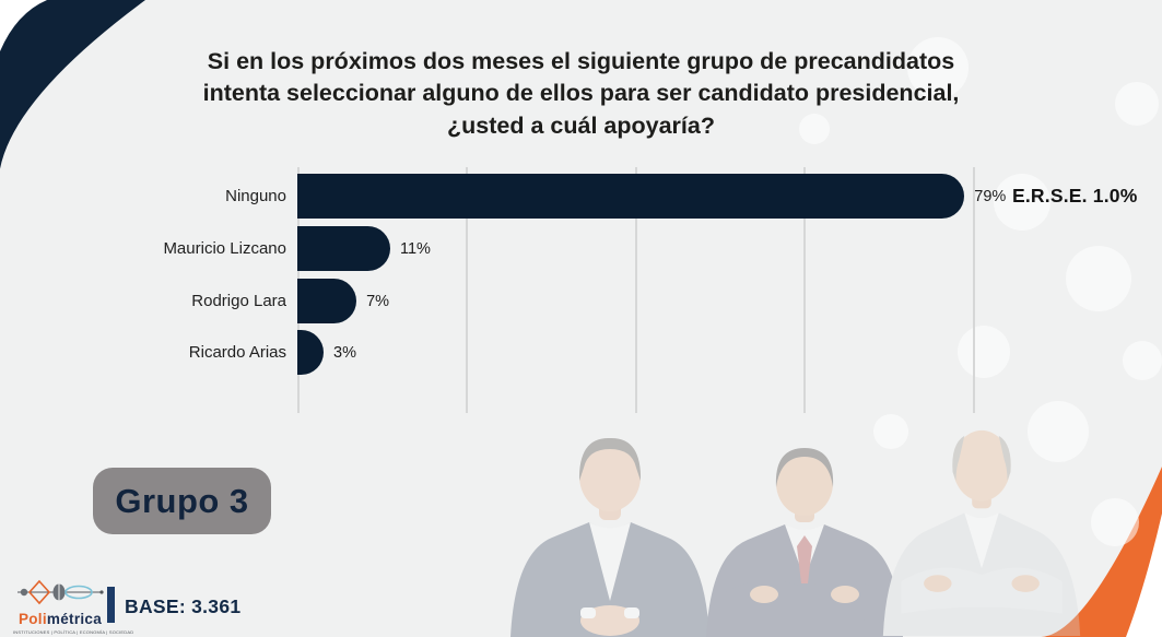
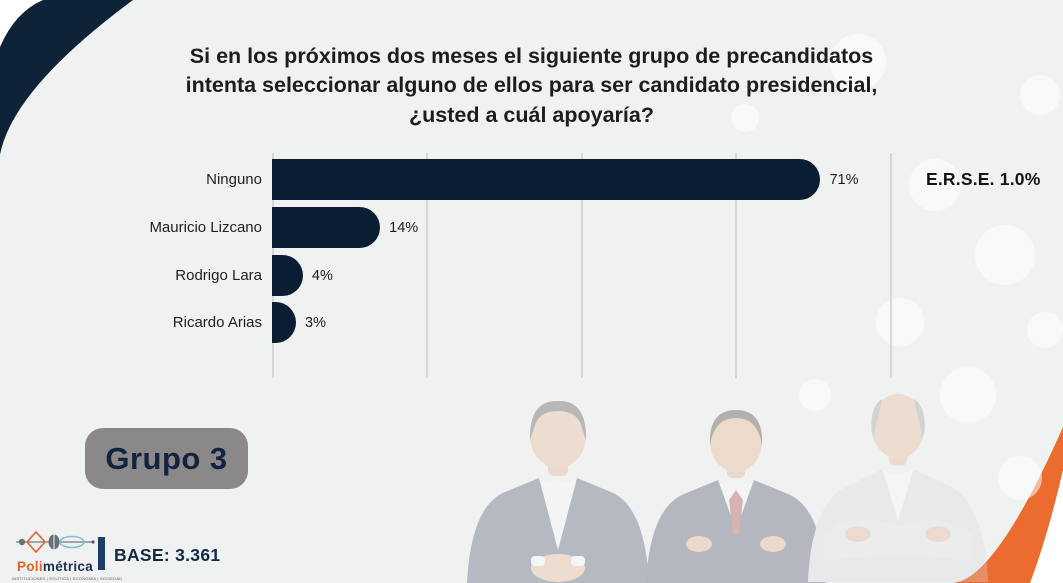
Ninguno: 79% -> 71%
Mauricio Lizcano: 11% -> 14%
Rodrigo Lara: 7% -> 4%
